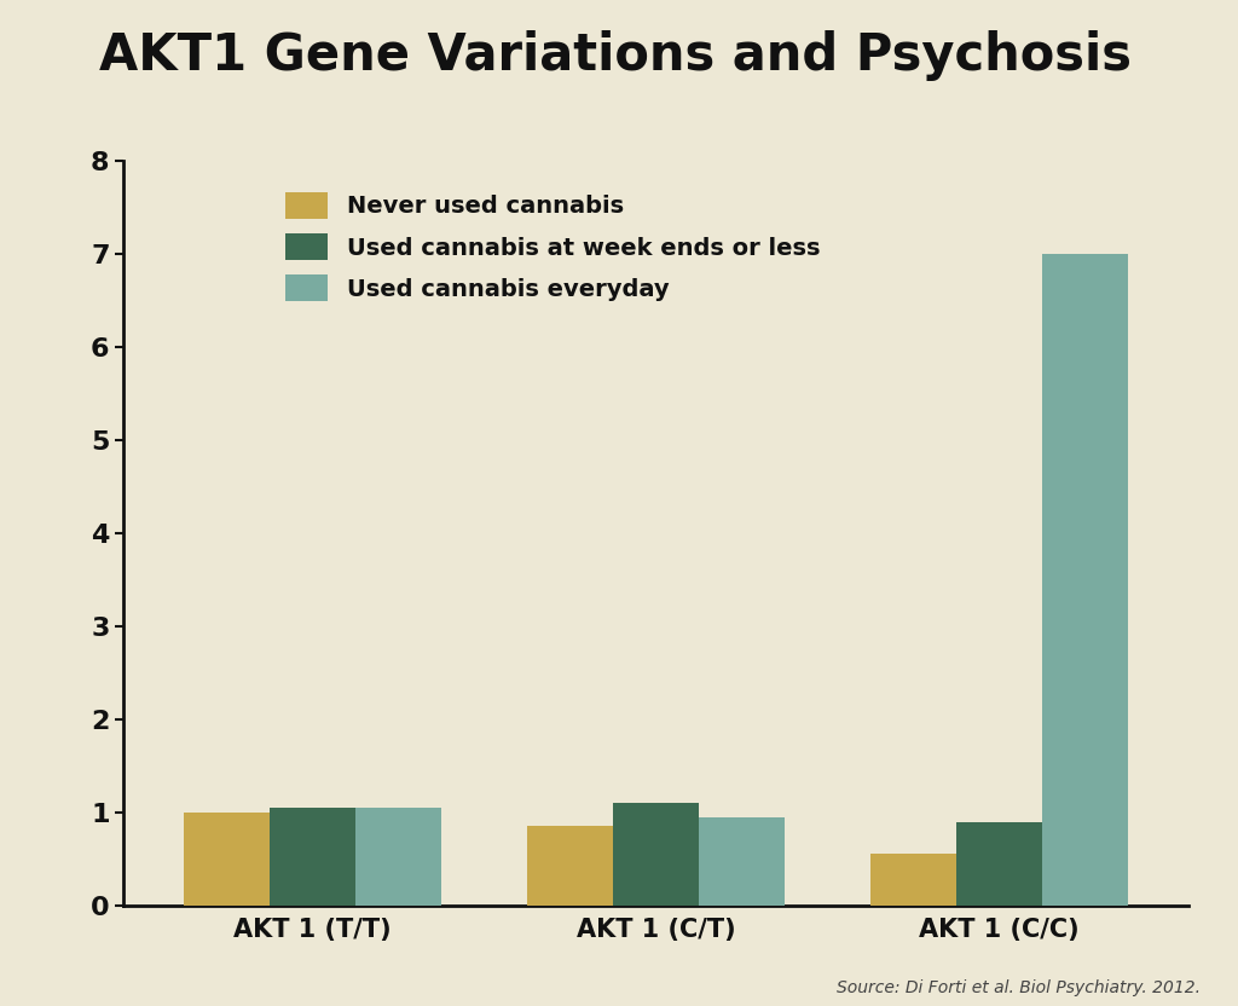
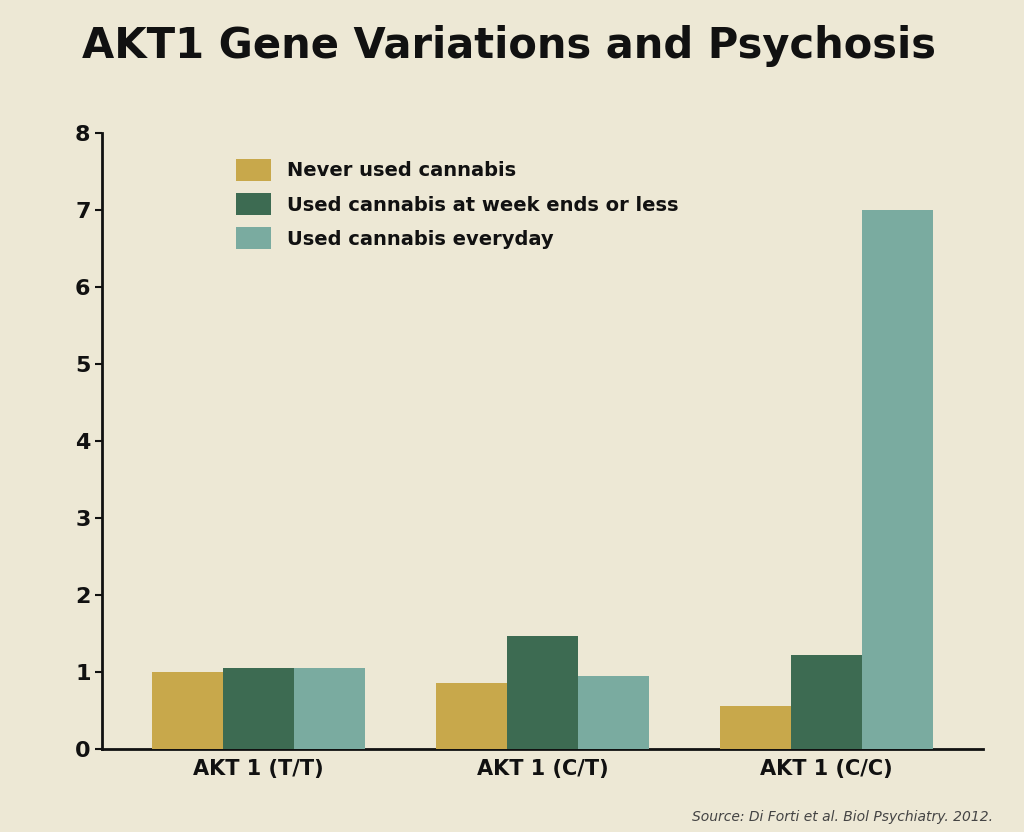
Used cannabis at week ends or less/AKT 1 (C/T): 1.10 -> 1.46
Used cannabis at week ends or less/AKT 1 (C/C): 0.90 -> 1.22
